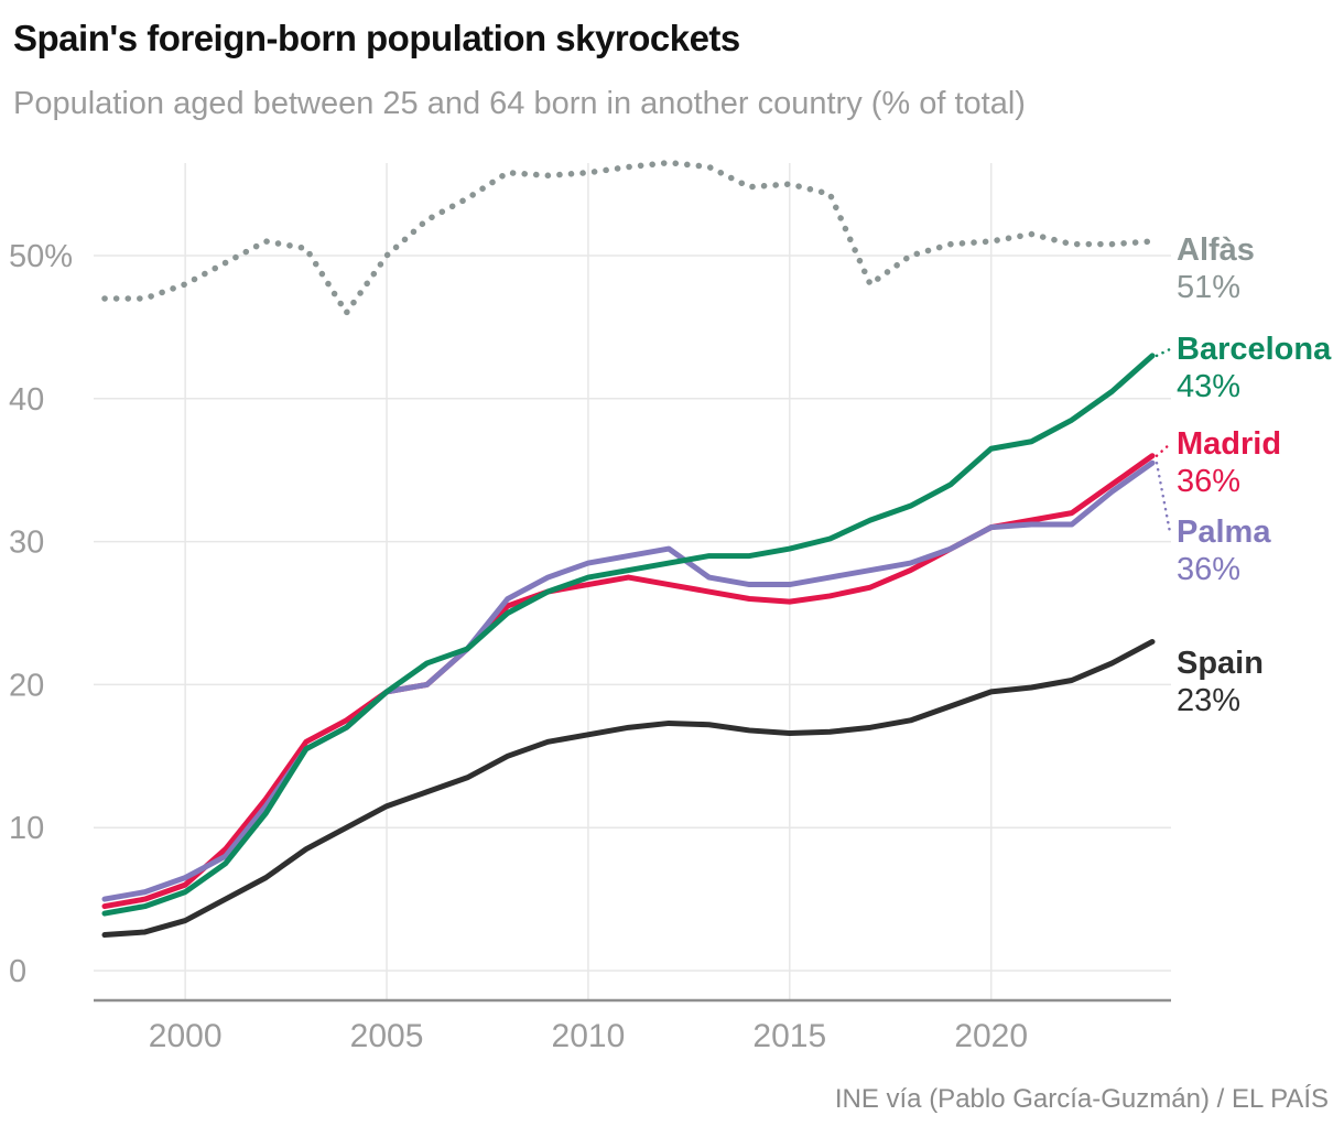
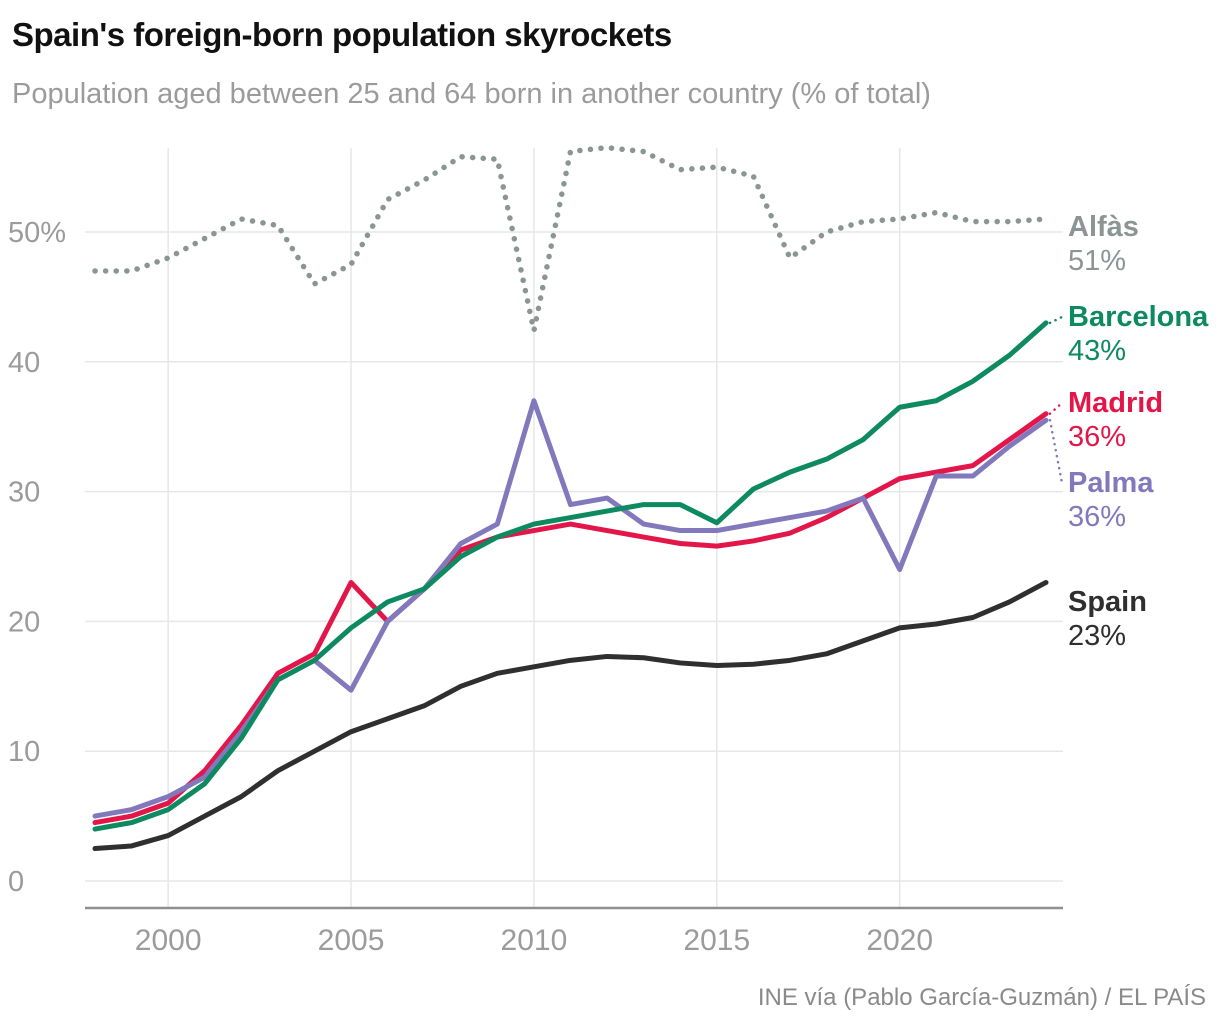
Alfàs/2005: 50.0% -> 47.5%
Madrid/2005: 19.5% -> 23.0%
Palma/2005: 19.5% -> 14.7%
Alfàs/2010: 55.8% -> 42.4%
Palma/2010: 28.5% -> 37.0%
Barcelona/2015: 29.5% -> 27.6%
Palma/2020: 31.0% -> 24.0%
